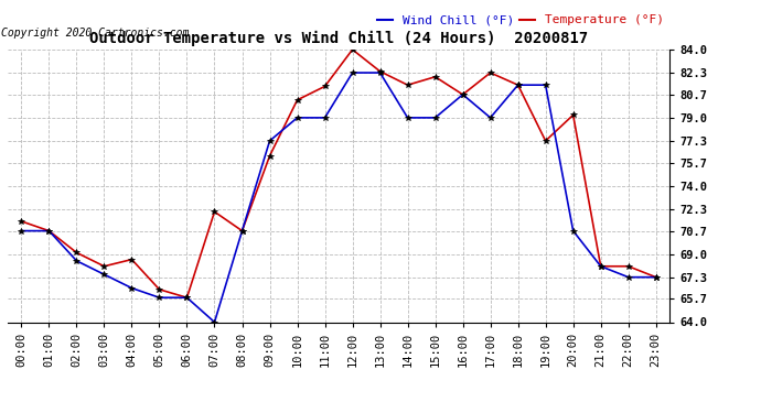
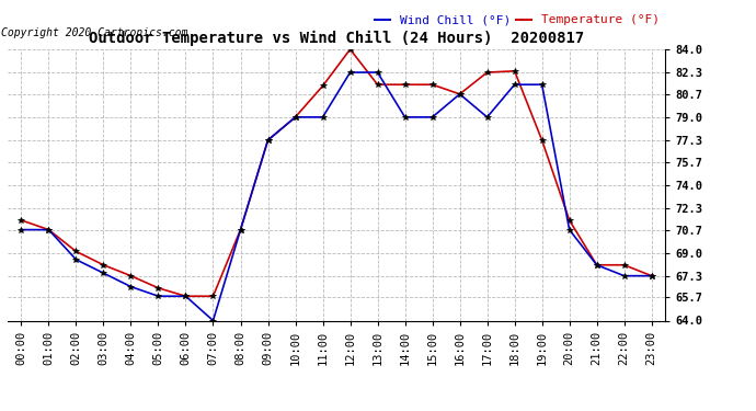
Temperature (°F)/04:00: 68.6 -> 67.3
Temperature (°F)/07:00: 72.1 -> 65.8
Temperature (°F)/09:00: 76.2 -> 77.3
Temperature (°F)/10:00: 80.3 -> 79.0
Temperature (°F)/13:00: 82.4 -> 81.4
Temperature (°F)/15:00: 82.0 -> 81.4
Temperature (°F)/18:00: 81.4 -> 82.4
Temperature (°F)/20:00: 79.2 -> 71.4
